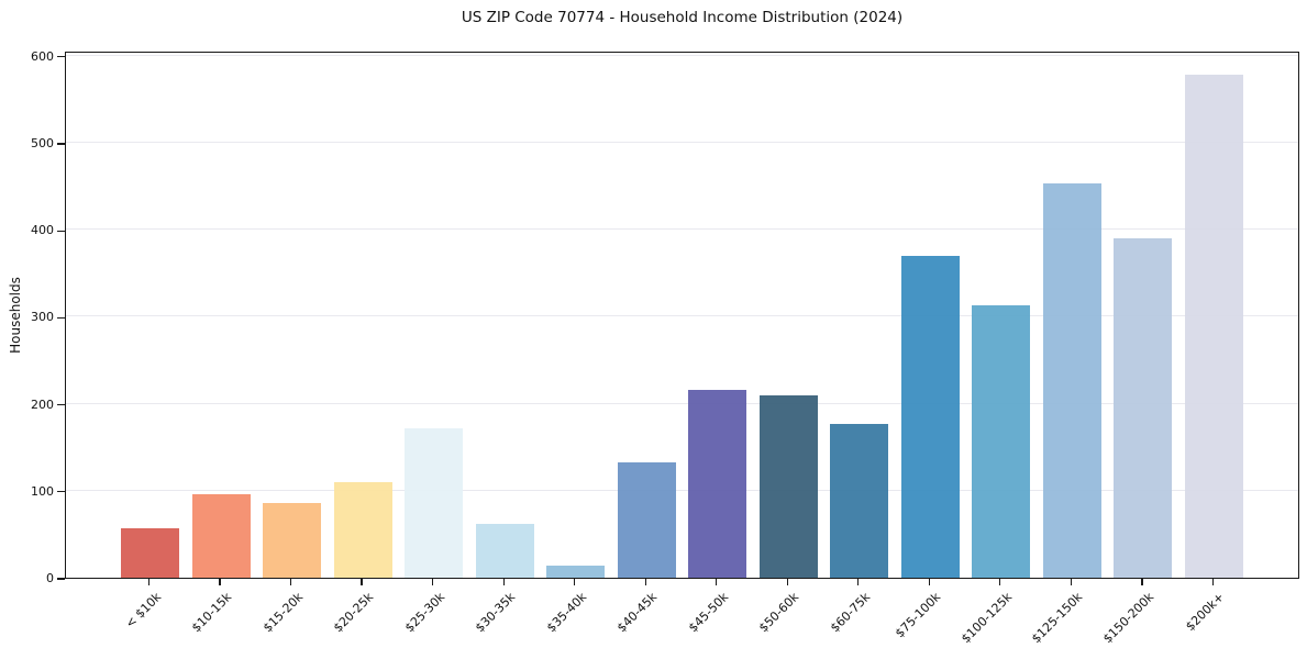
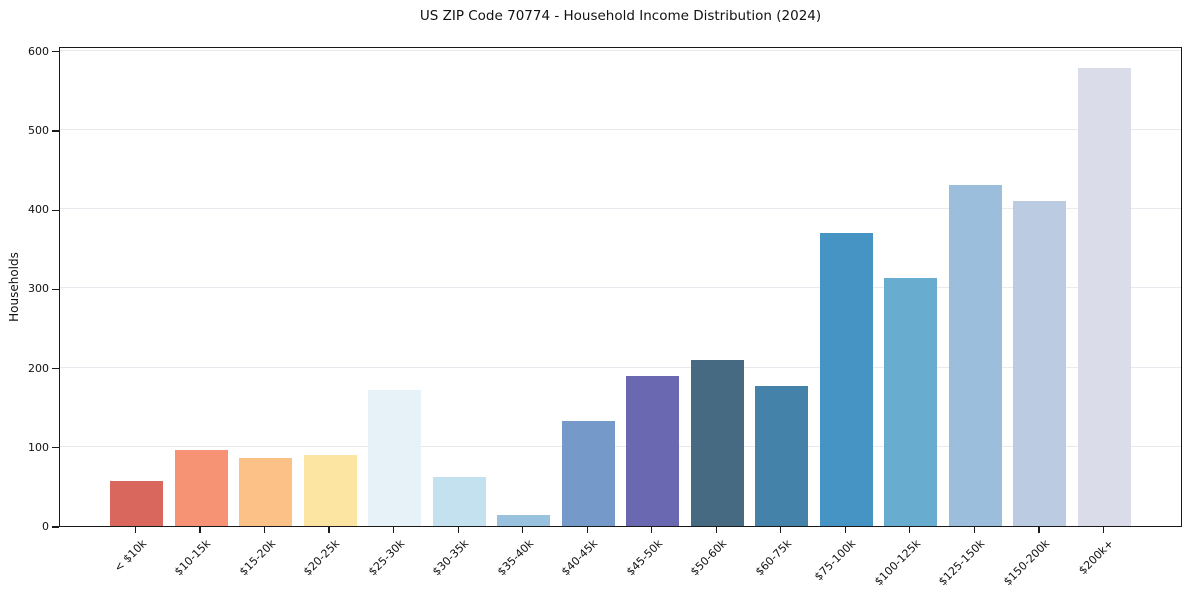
$20-25k: 110 -> 90
$45-50k: 220 -> 190
$125-150k: 450 -> 430
$150-200k: 390 -> 410
